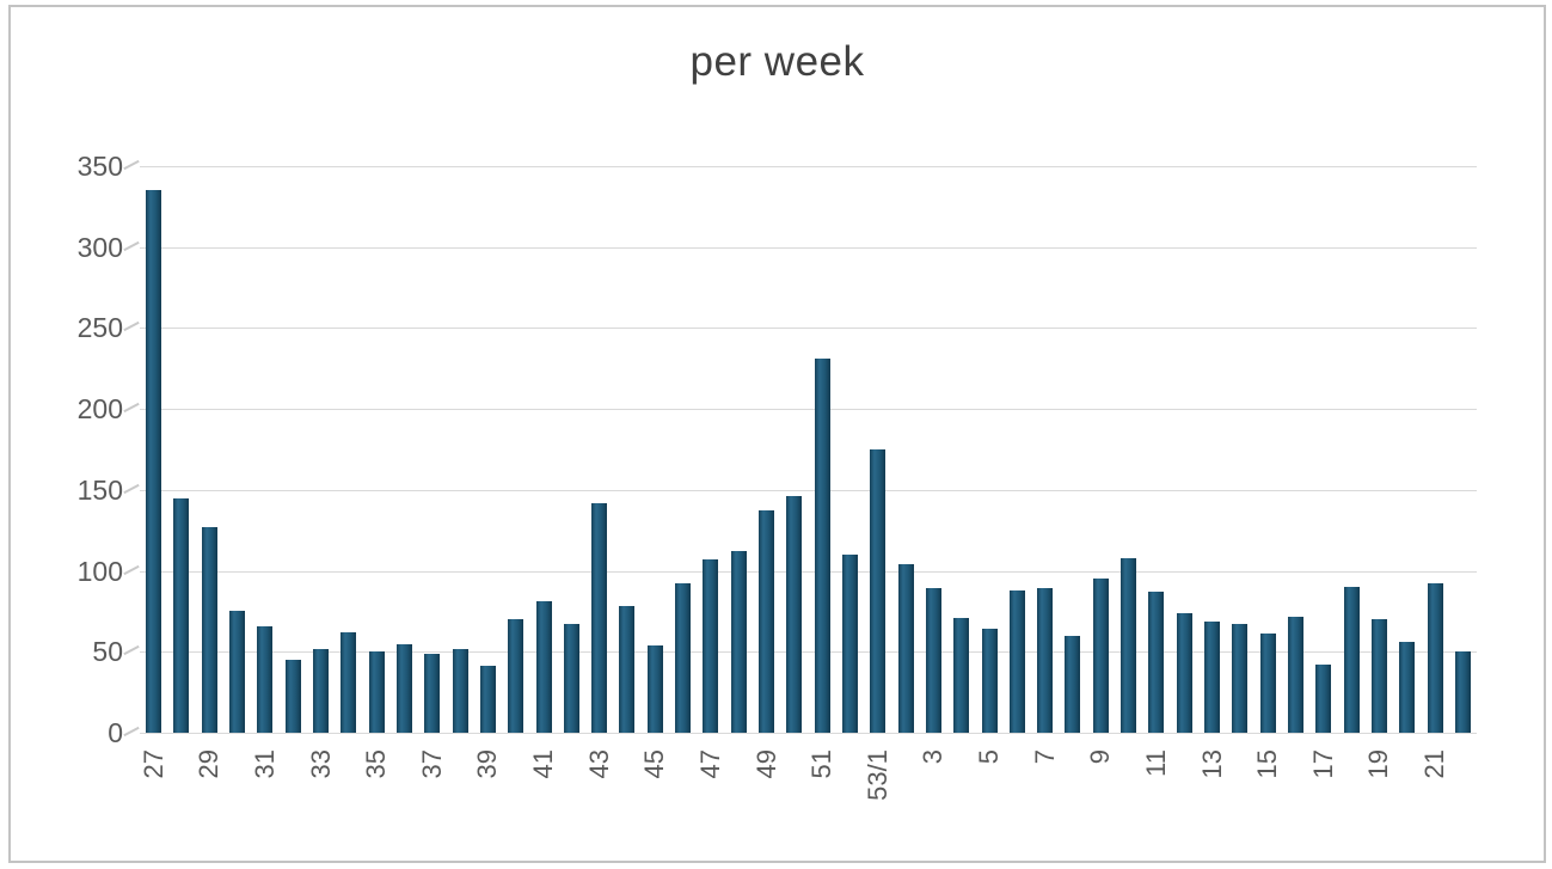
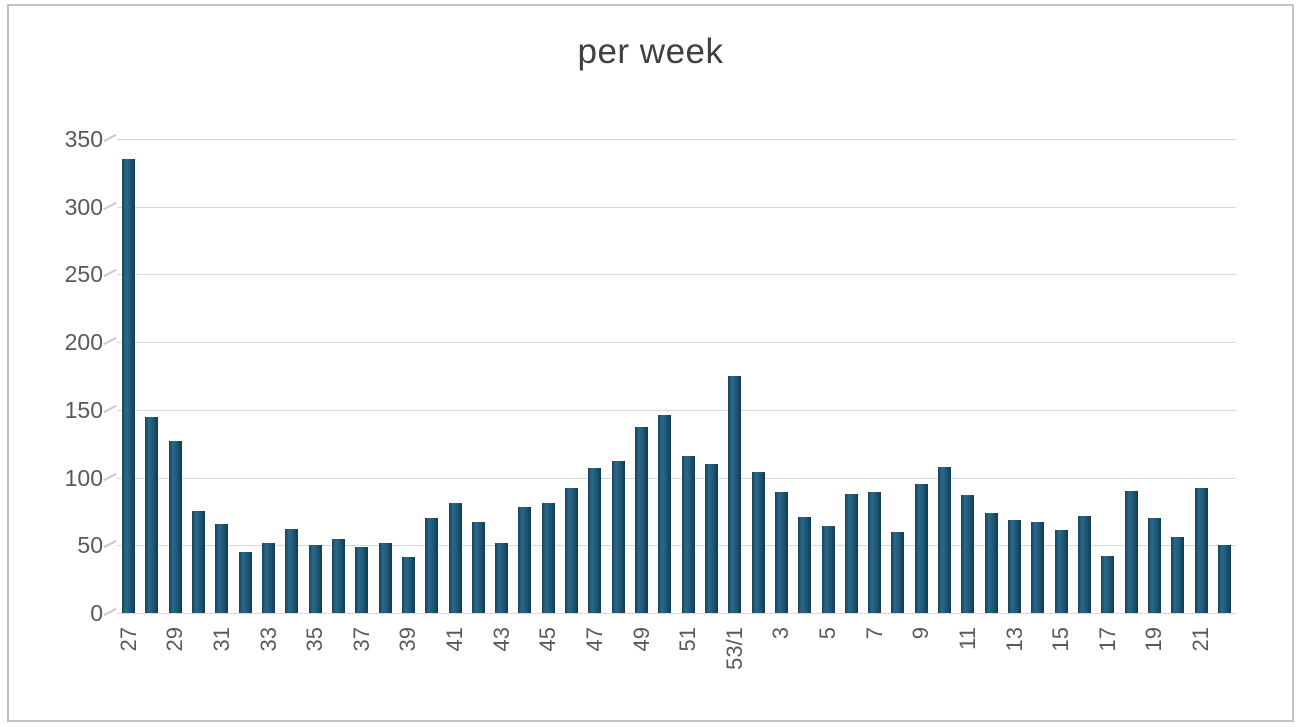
43: 142 -> 52
45: 54 -> 81
51: 231 -> 116
